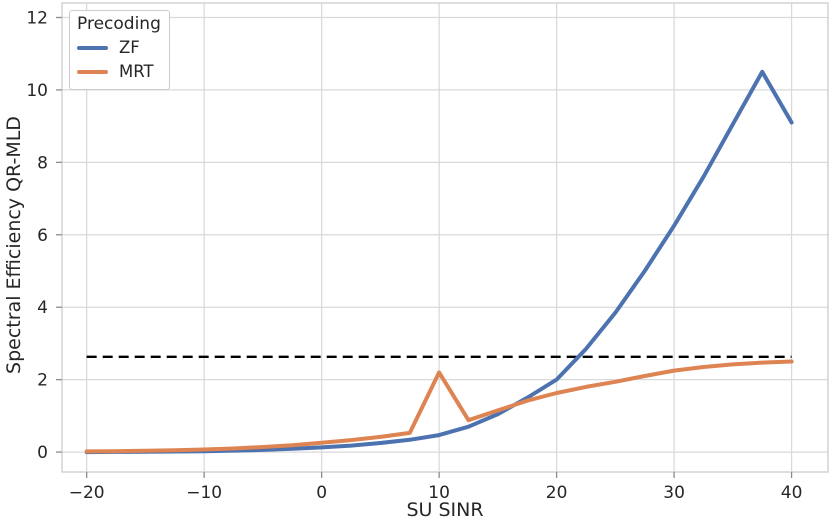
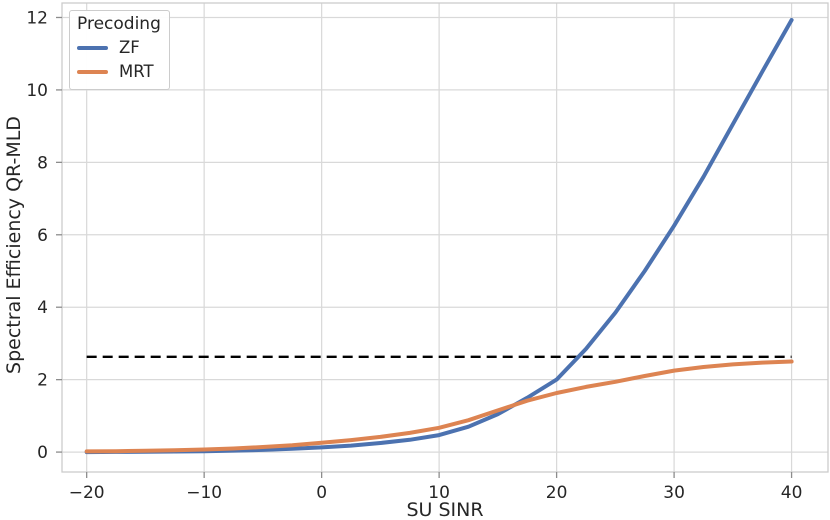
MRT/10: 2.2 -> 0.7
ZF/40: 9.1 -> 11.9
